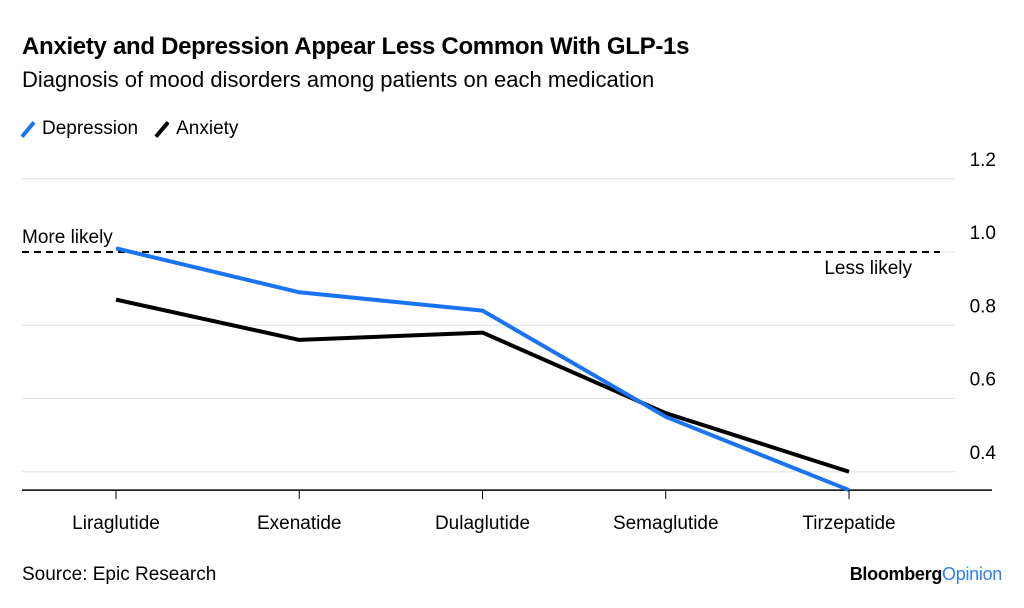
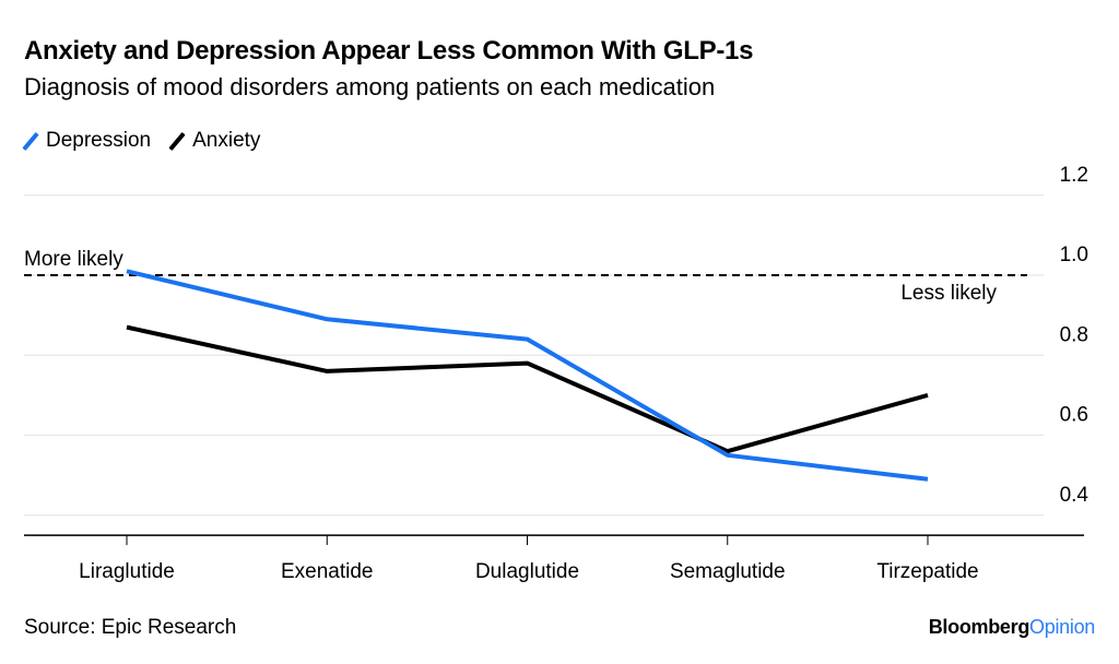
Depression/Tirzepatide: 0.35 -> 0.49
Anxiety/Tirzepatide: 0.40 -> 0.70
